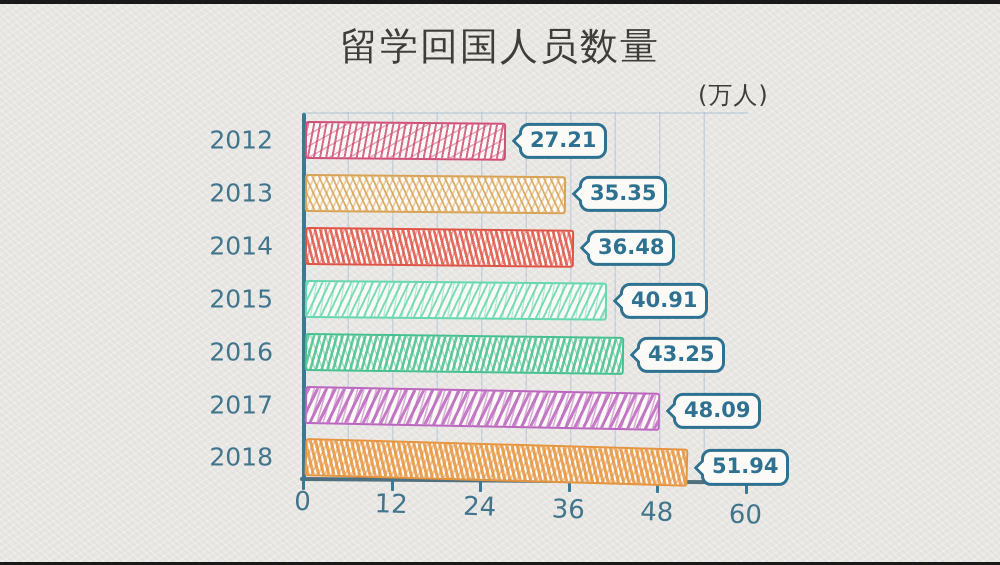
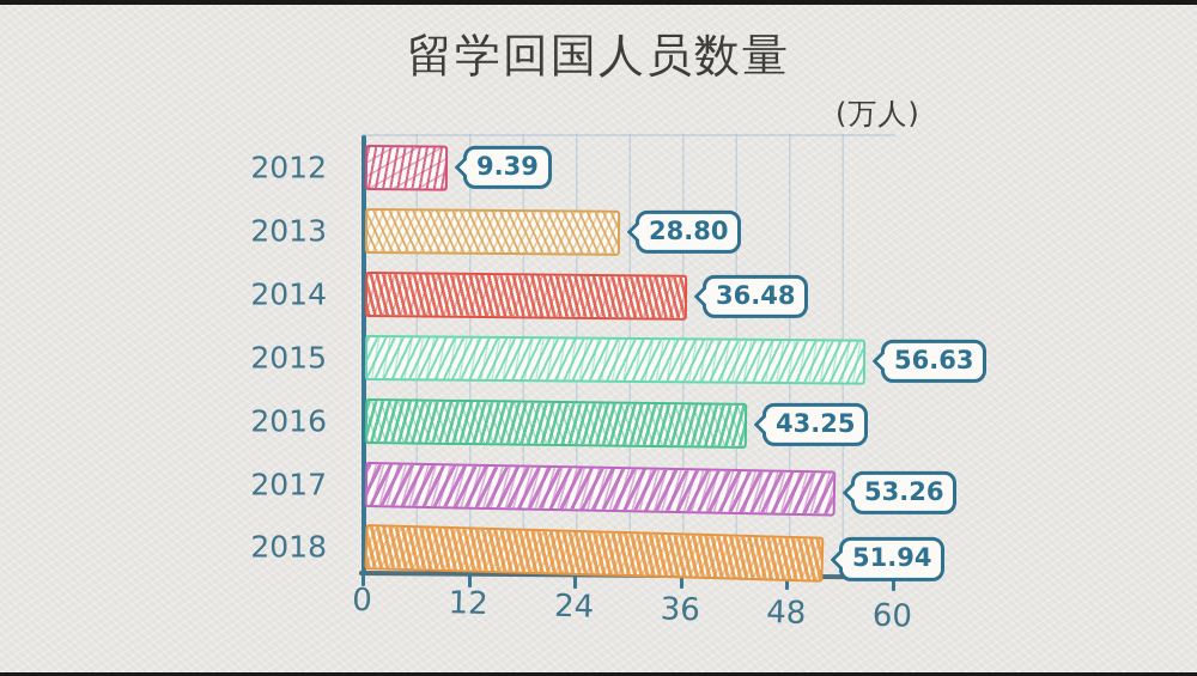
2012: 27.21 -> 9.39
2013: 35.35 -> 28.80
2015: 40.91 -> 56.63
2017: 48.09 -> 53.26
